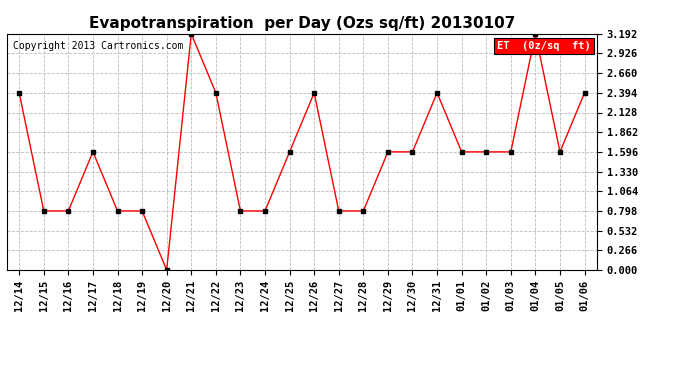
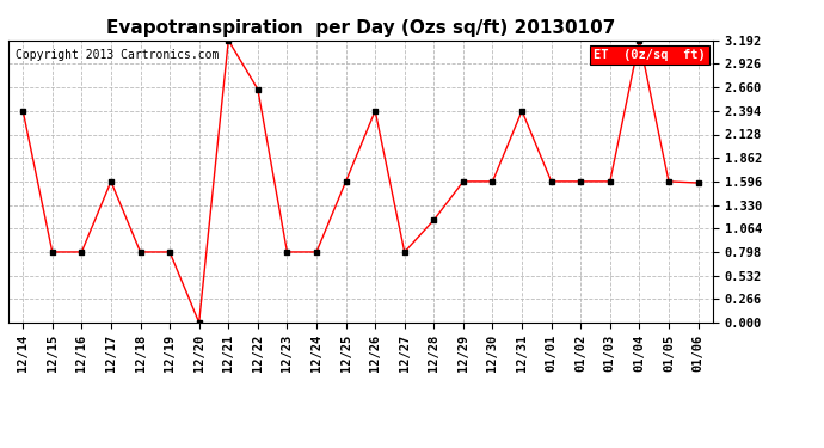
12/22: 2.39 -> 2.64
12/28: 0.80 -> 1.16
01/06: 2.39 -> 1.58
